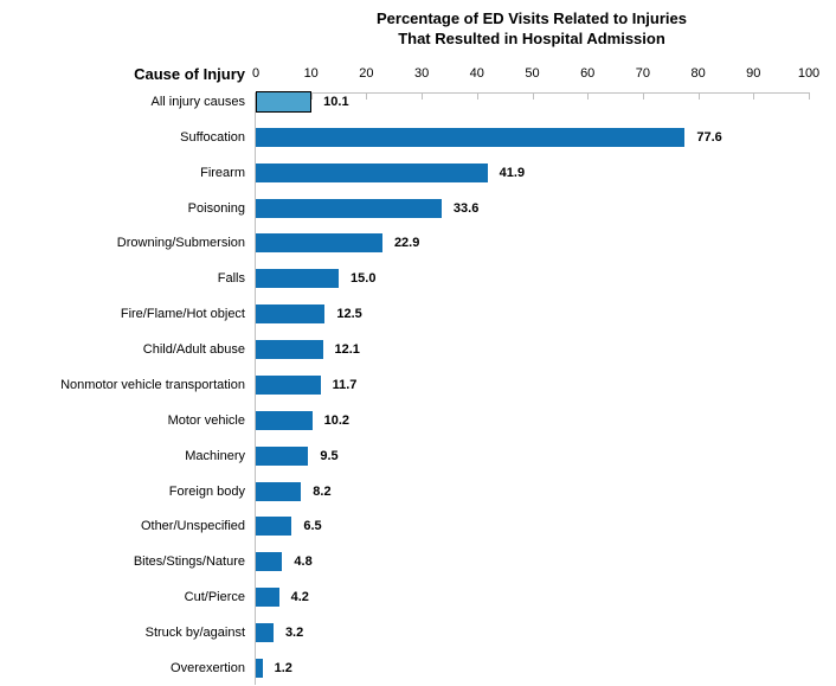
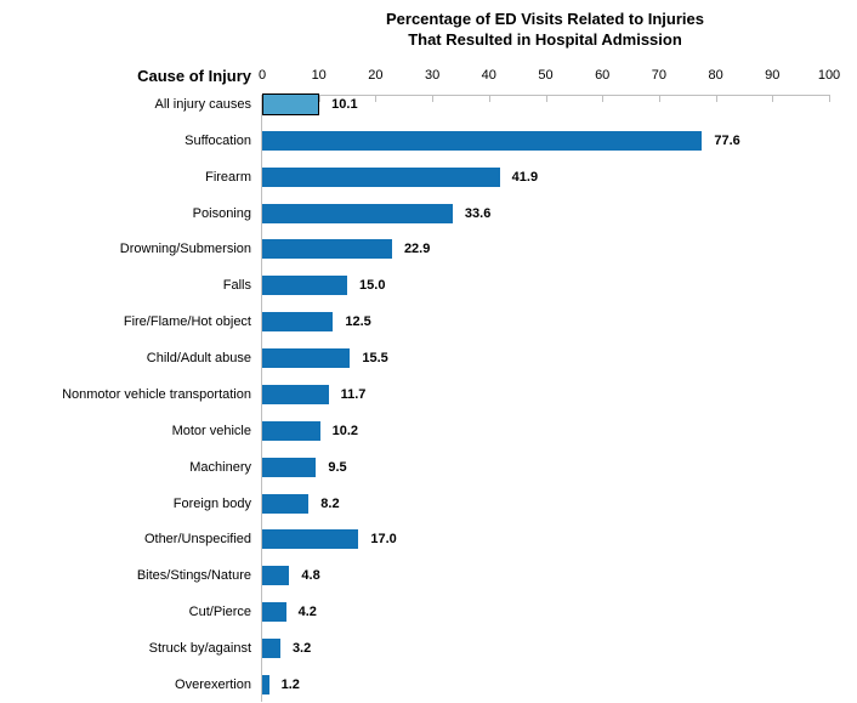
Child/Adult abuse: 12.1 -> 15.5
Other/Unspecified: 6.5 -> 17.0
